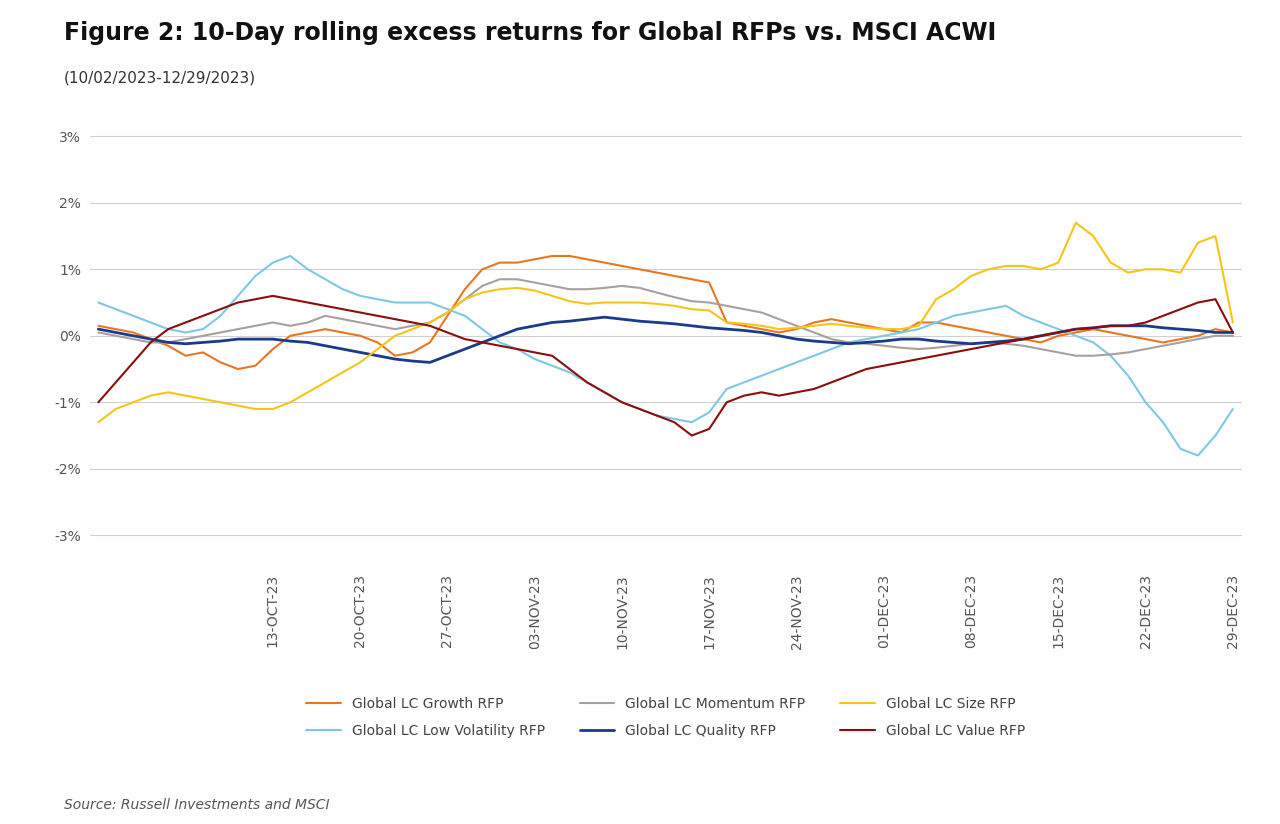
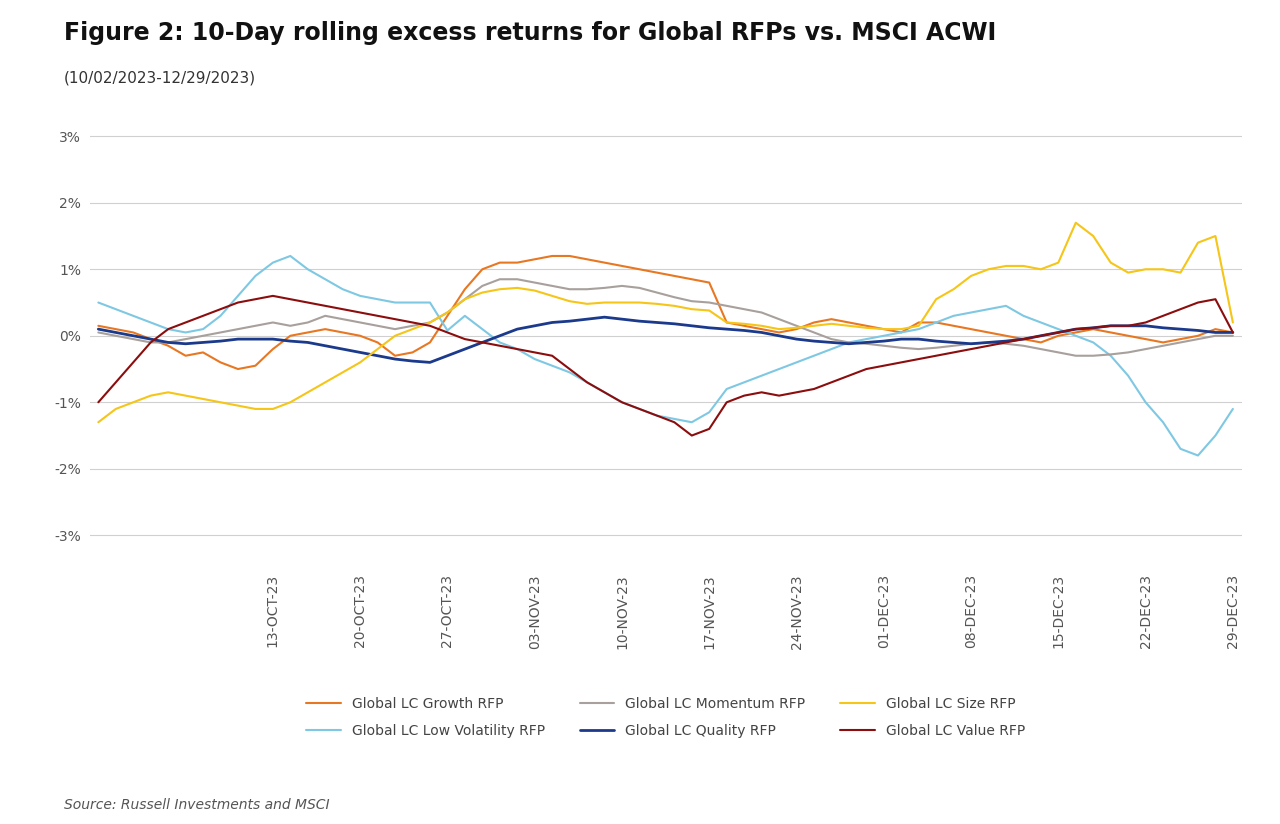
Global LC Low Volatility RFP/27-OCT-23: 0.40% -> 0.08%
